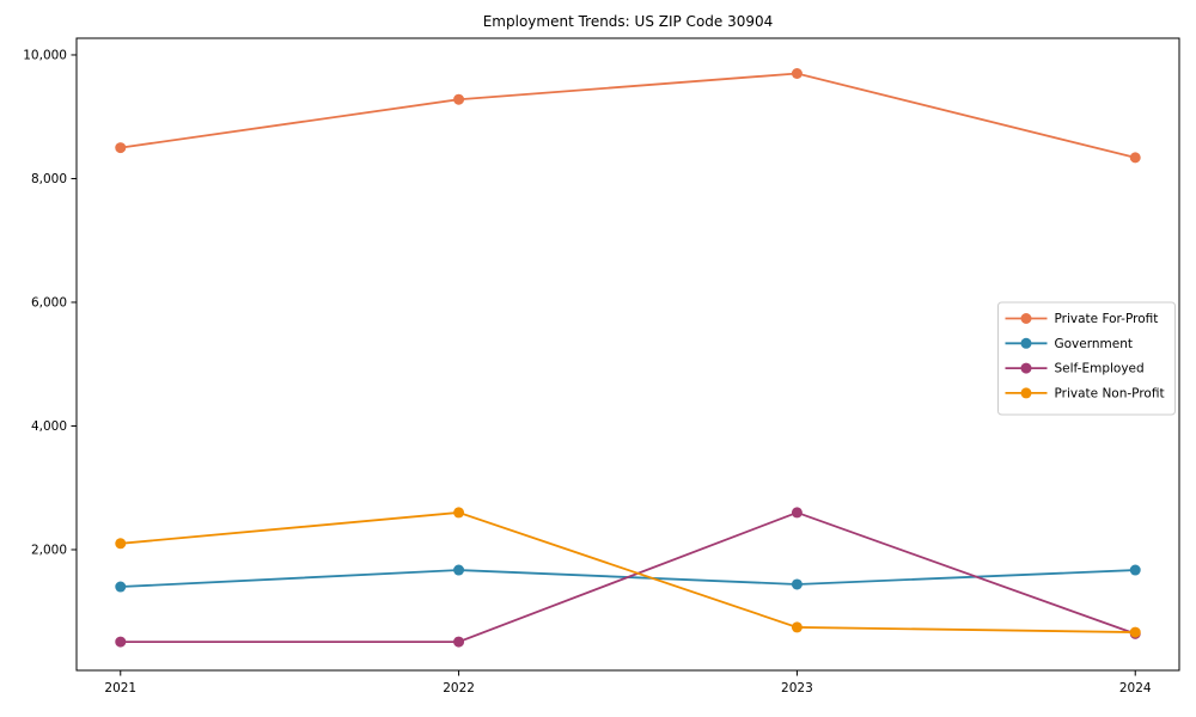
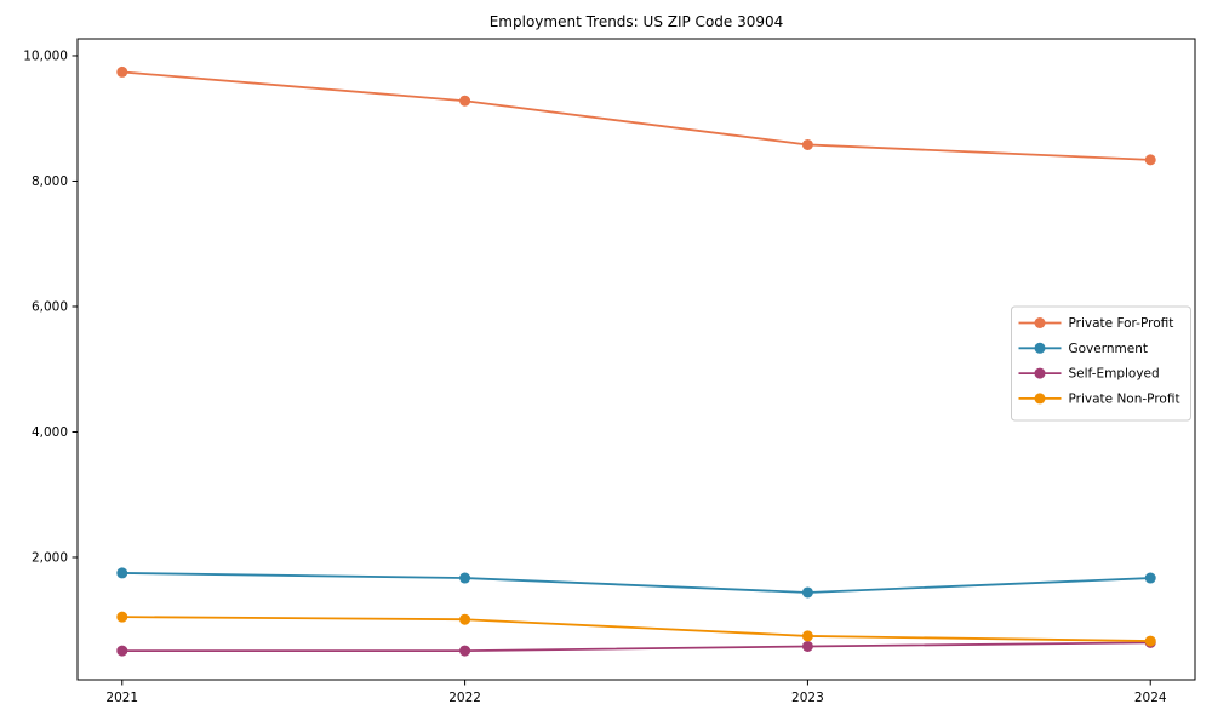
Private For-Profit/2021: 8500 -> 9700
Government/2021: 1400 -> 1800
Private Non-Profit/2021: 2100 -> 1000
Private Non-Profit/2022: 2600 -> 1000
Private For-Profit/2023: 9700 -> 8600
Self-Employed/2023: 2600 -> 600
